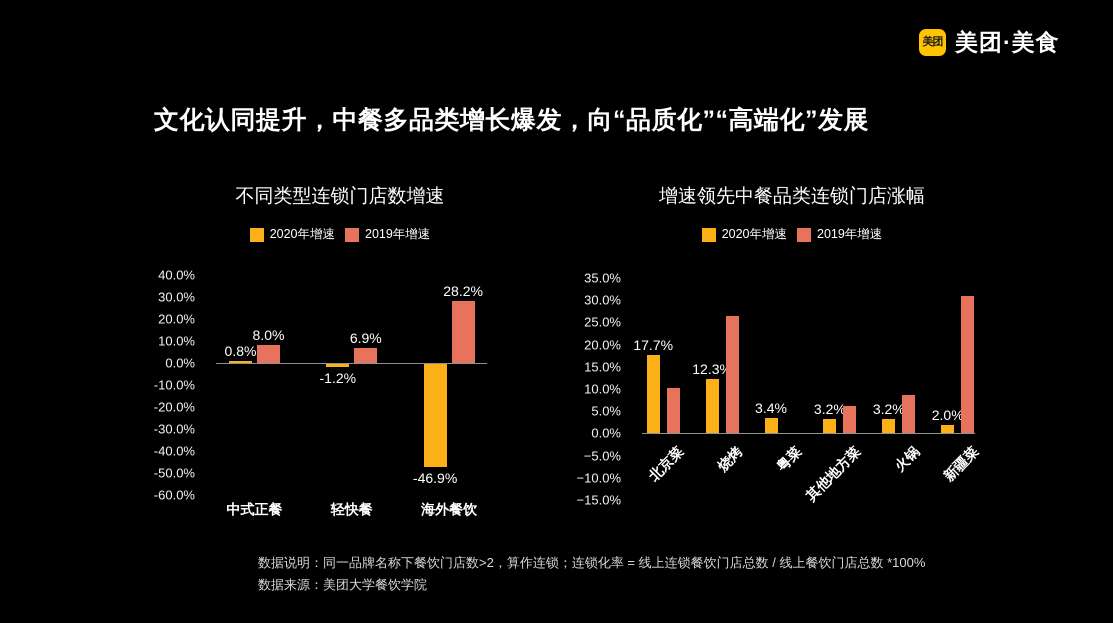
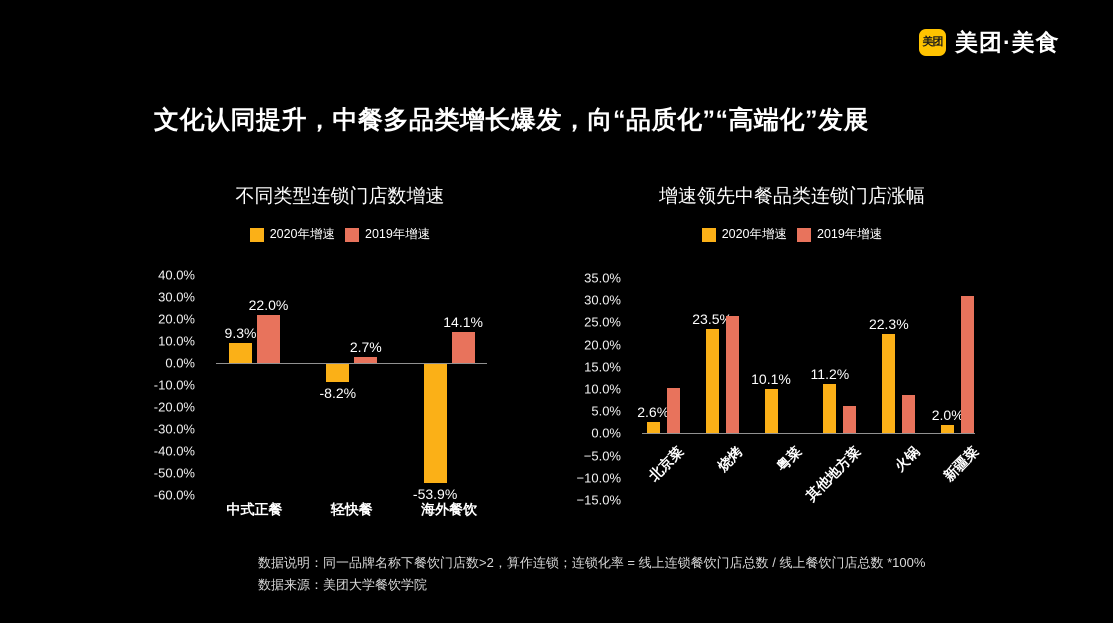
不同类型连锁门店数增速/2020年增速/中式正餐: 0.8% -> 9.3%
不同类型连锁门店数增速/2019年增速/中式正餐: 8.0% -> 22.0%
不同类型连锁门店数增速/2020年增速/轻快餐: -1.2% -> -8.2%
不同类型连锁门店数增速/2019年增速/轻快餐: 6.9% -> 2.7%
不同类型连锁门店数增速/2020年增速/海外餐饮: -46.9% -> -53.9%
不同类型连锁门店数增速/2019年增速/海外餐饮: 28.2% -> 14.1%
增速领先中餐品类连锁门店涨幅/2020年增速/北京菜: 17.7% -> 2.6%
增速领先中餐品类连锁门店涨幅/2020年增速/烧烤: 12.3% -> 23.5%
增速领先中餐品类连锁门店涨幅/2020年增速/粤菜: 3.4% -> 10.1%
增速领先中餐品类连锁门店涨幅/2020年增速/其他地方菜: 3.2% -> 11.2%
增速领先中餐品类连锁门店涨幅/2020年增速/火锅: 3.2% -> 22.3%
